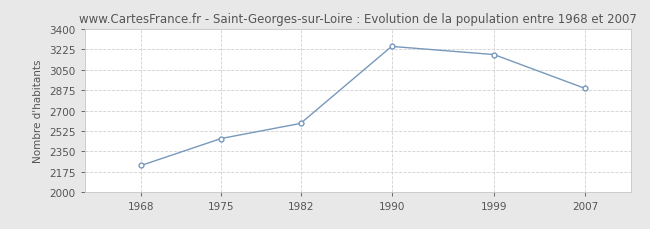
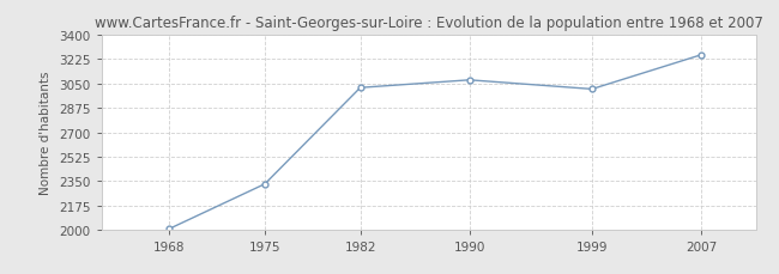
1968: 2230 -> 2010
1975: 2460 -> 2330
1982: 2590 -> 3020
1990: 3250 -> 3080
1999: 3180 -> 3010
2007: 2890 -> 3260
